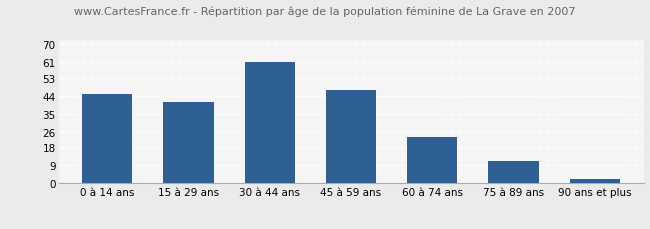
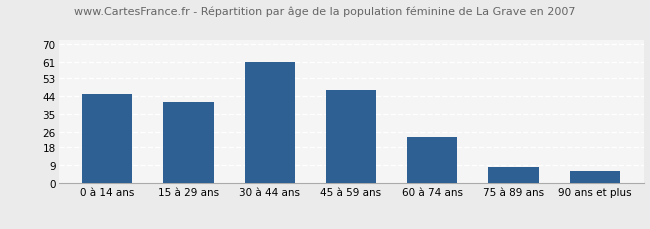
75 à 89 ans: 11 -> 8
90 ans et plus: 2 -> 6
